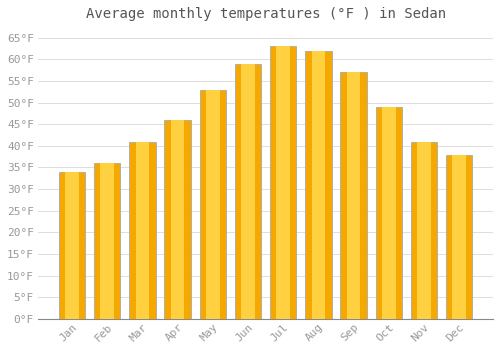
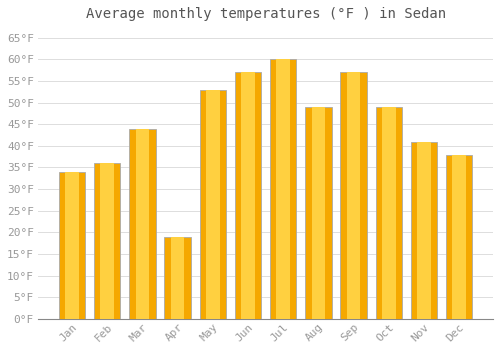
Mar: 41°F -> 44°F
Apr: 46°F -> 19°F
Jun: 59°F -> 57°F
Jul: 63°F -> 60°F
Aug: 62°F -> 49°F
